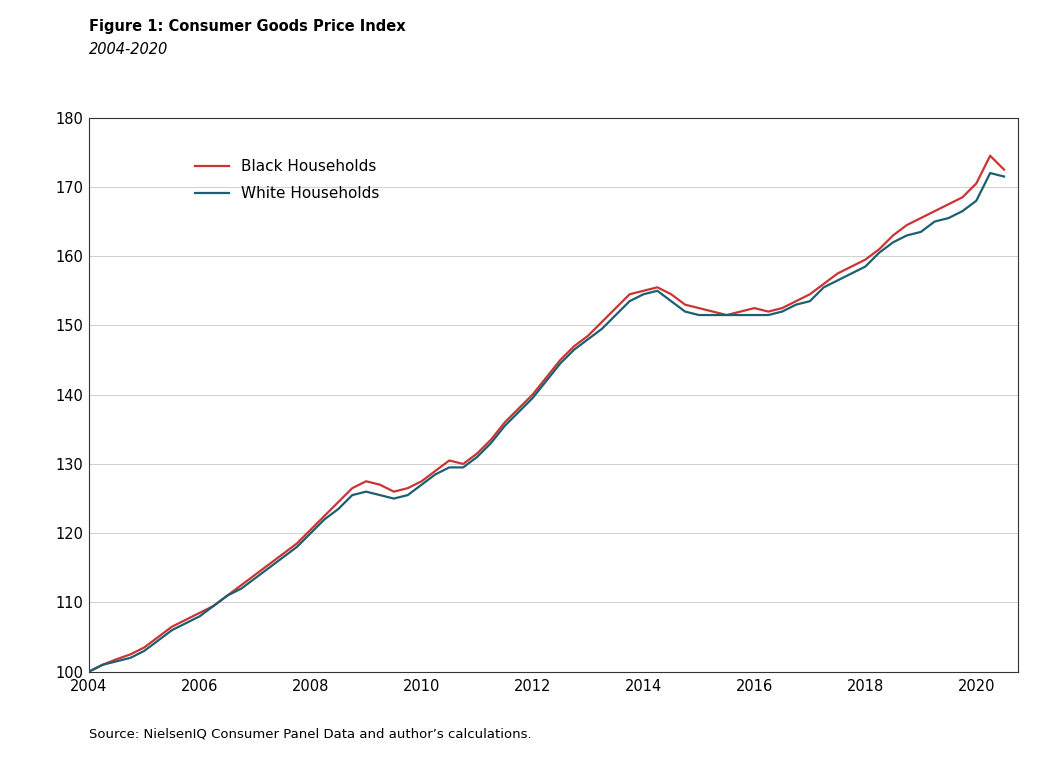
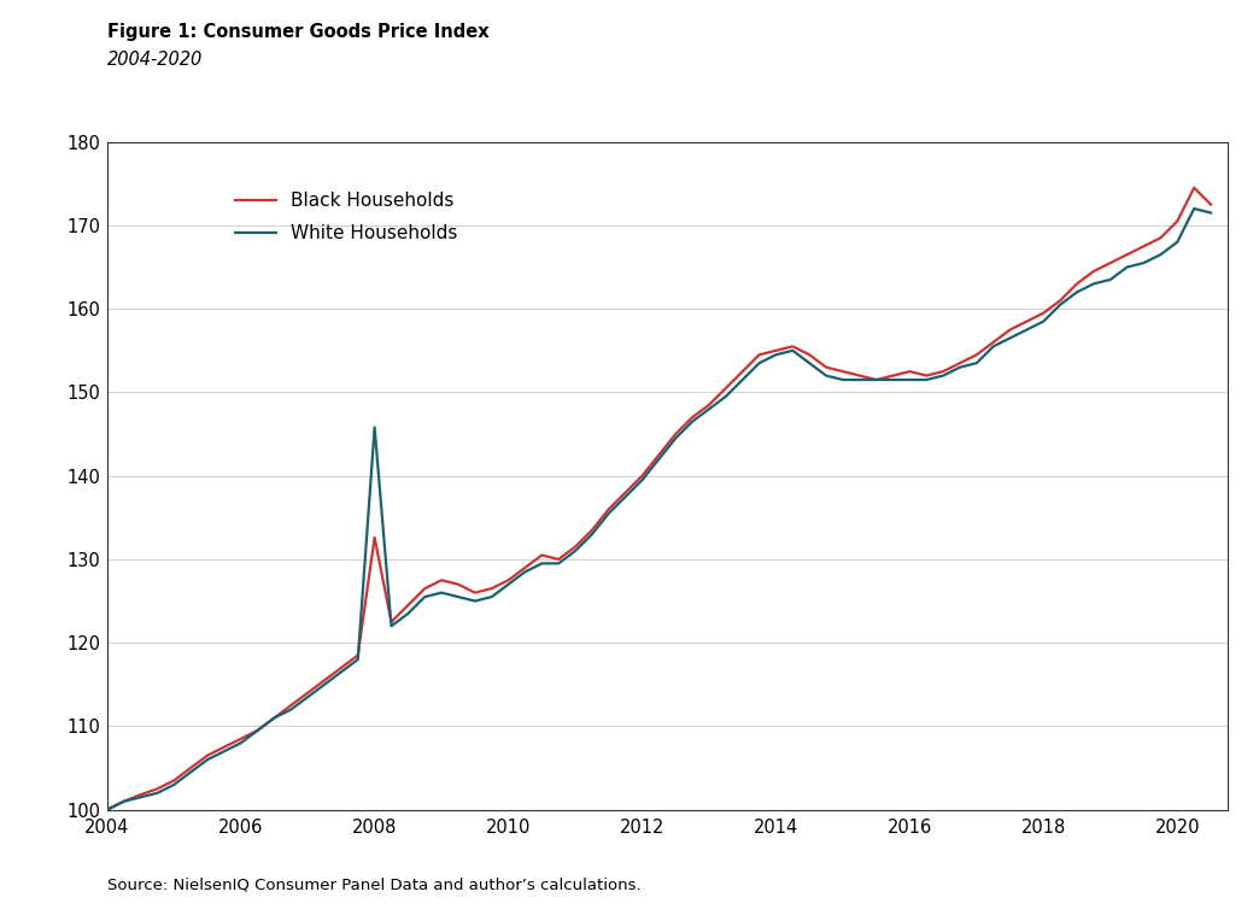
Black Households/2008: 120.5 -> 132.6
White Households/2008: 120.0 -> 145.8
